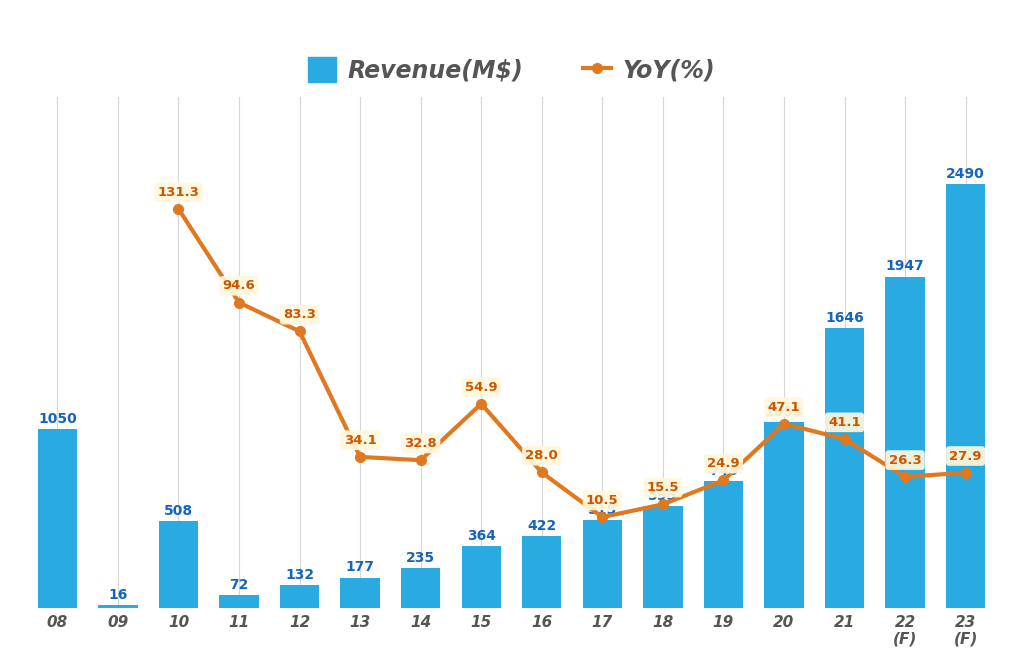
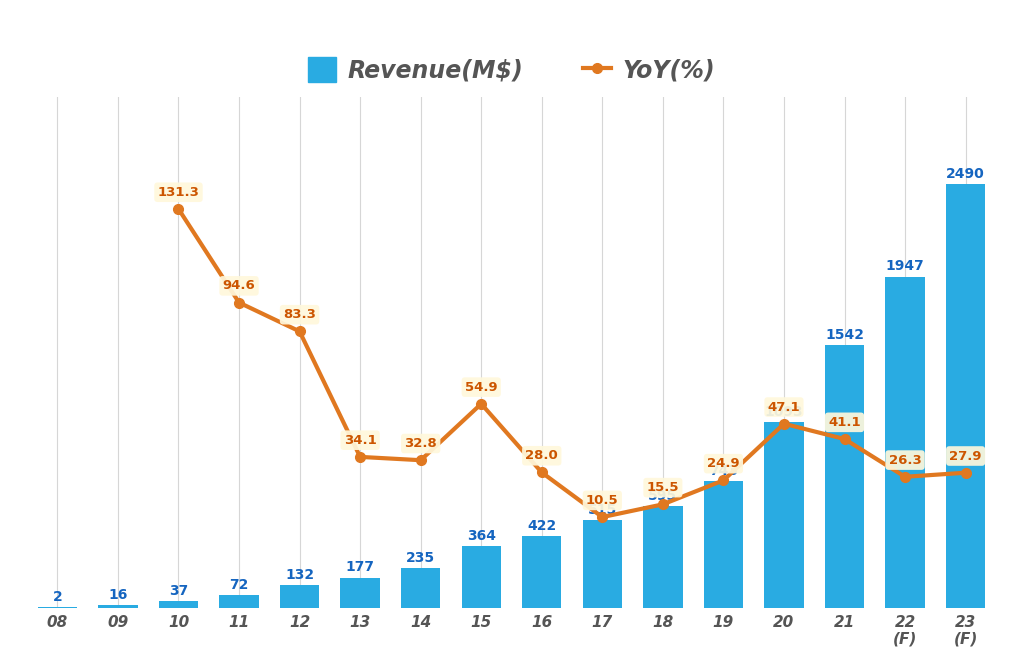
Revenue(M$)/08: 1050 -> 2
Revenue(M$)/10: 508 -> 37
Revenue(M$)/21: 1646 -> 1542
